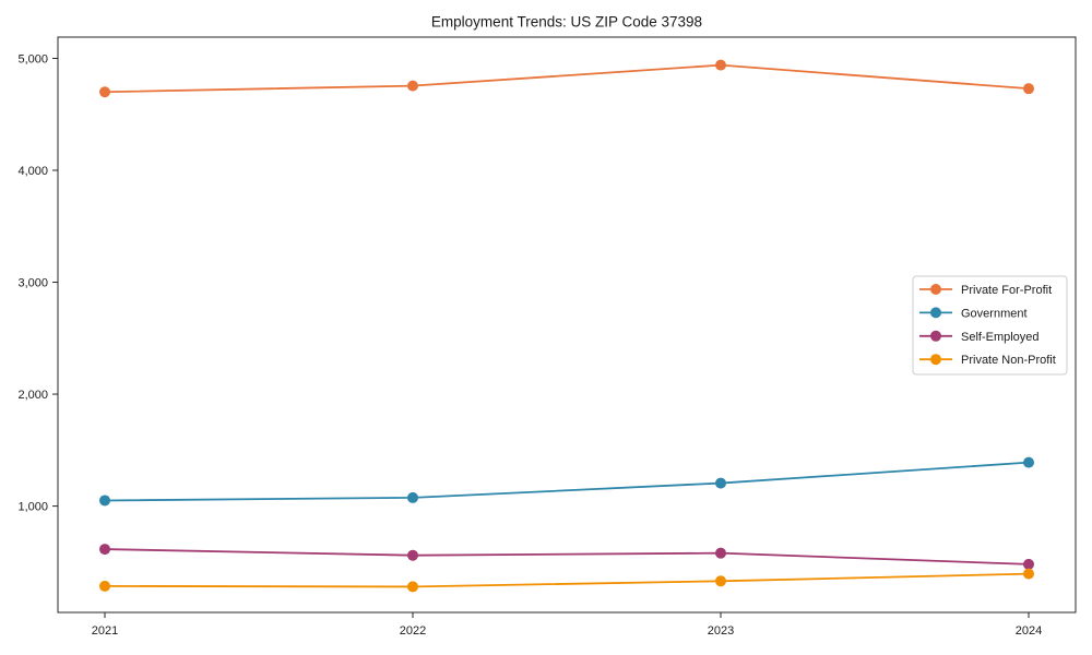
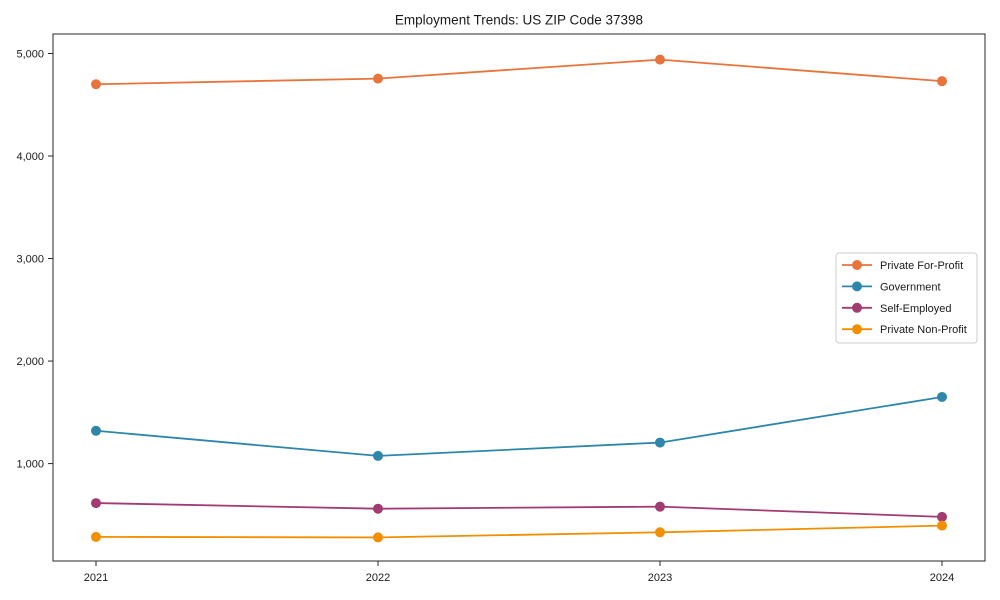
Government/2021: 1050 -> 1320
Government/2024: 1390 -> 1650
